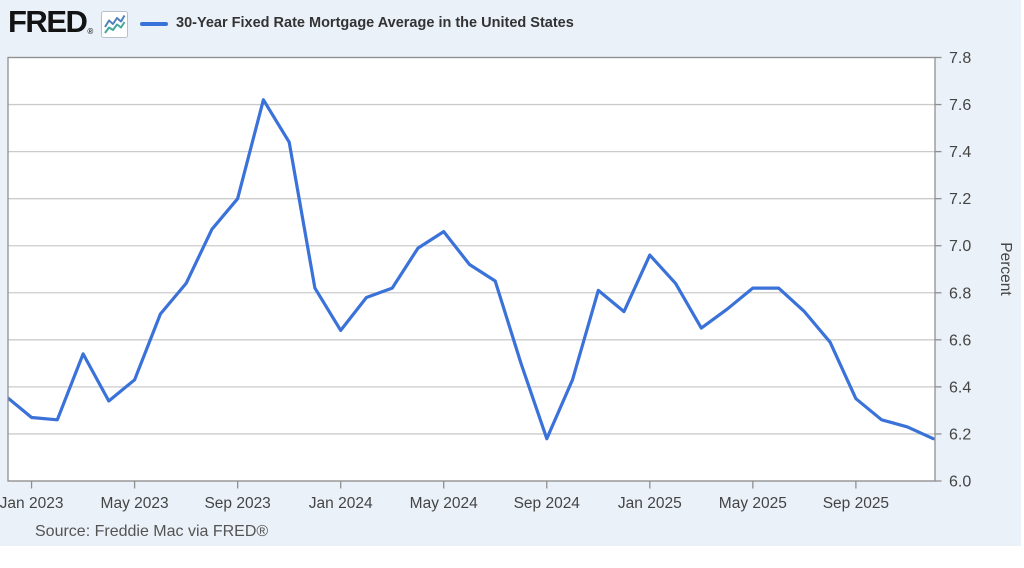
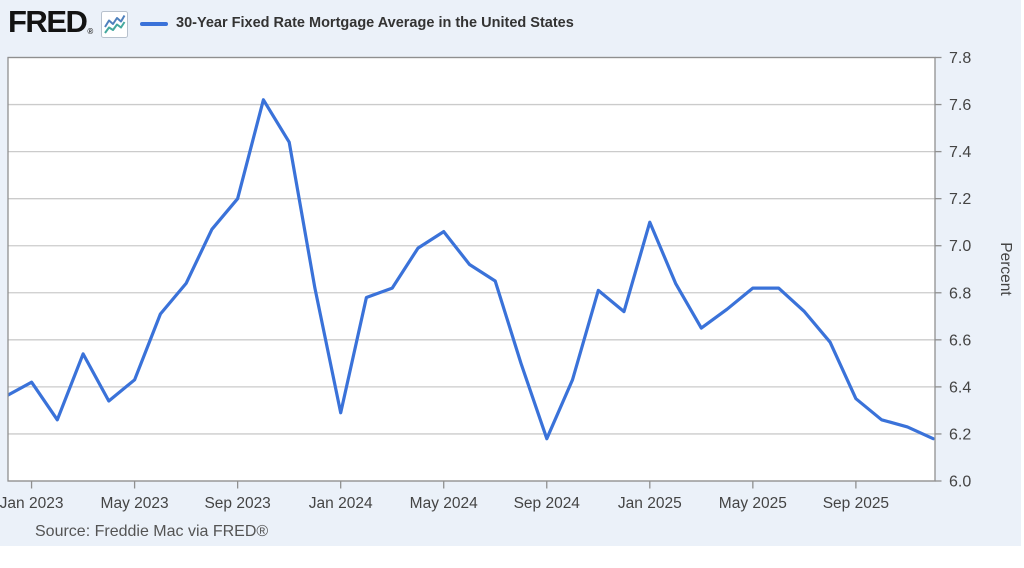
Jan 2023: 6.27 -> 6.42
Jan 2024: 6.64 -> 6.29
Jan 2025: 6.96 -> 7.10
